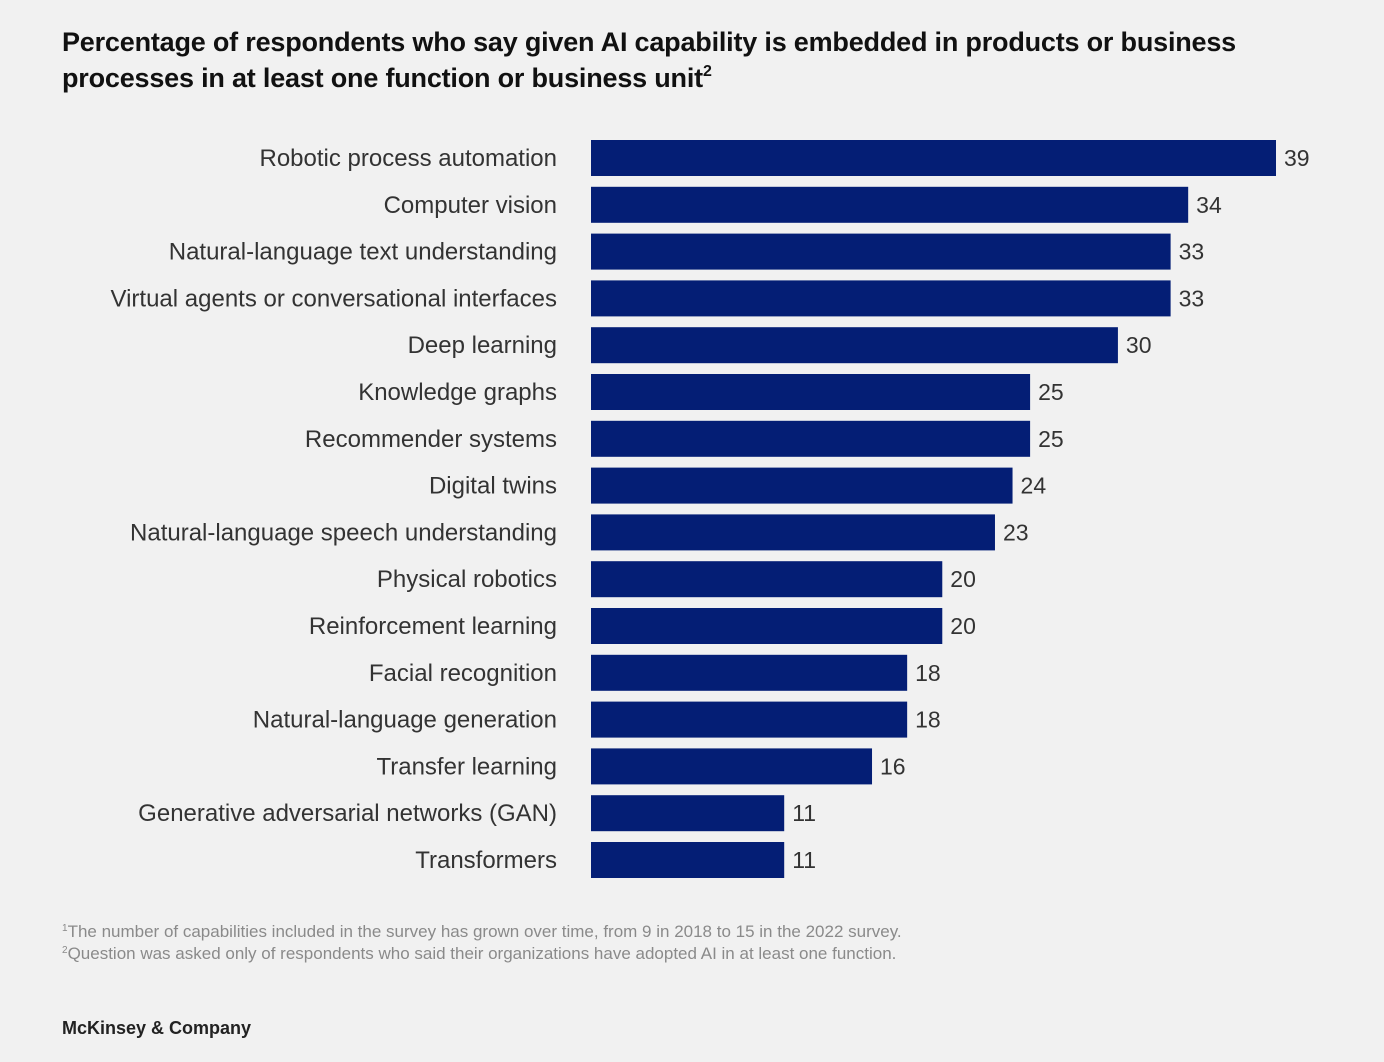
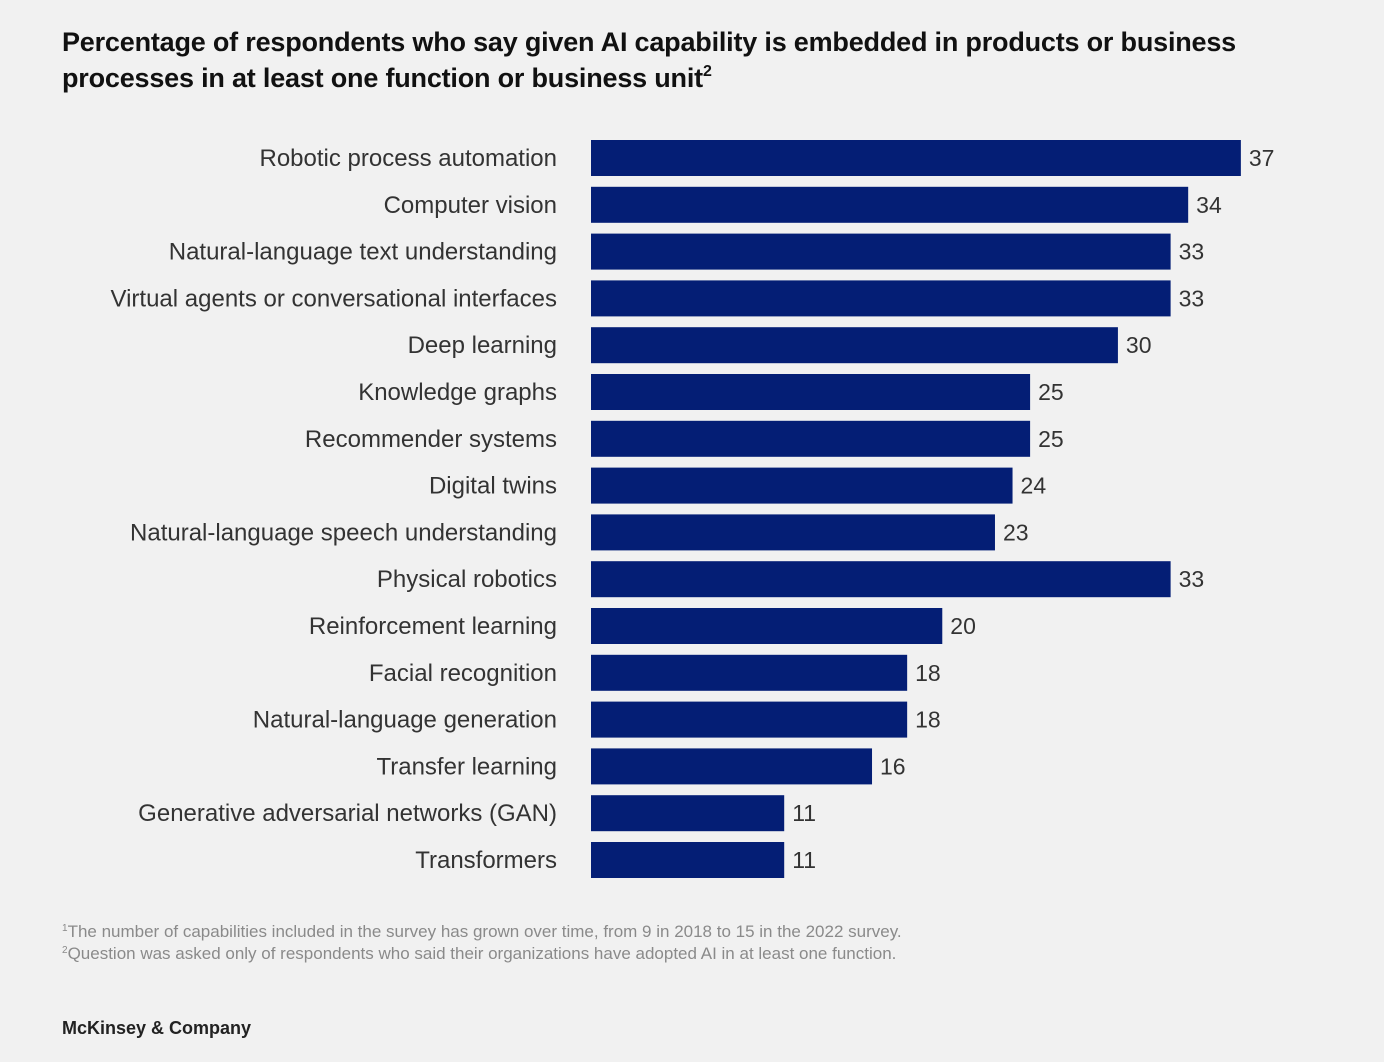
Robotic process automation: 39 -> 37
Physical robotics: 20 -> 33
